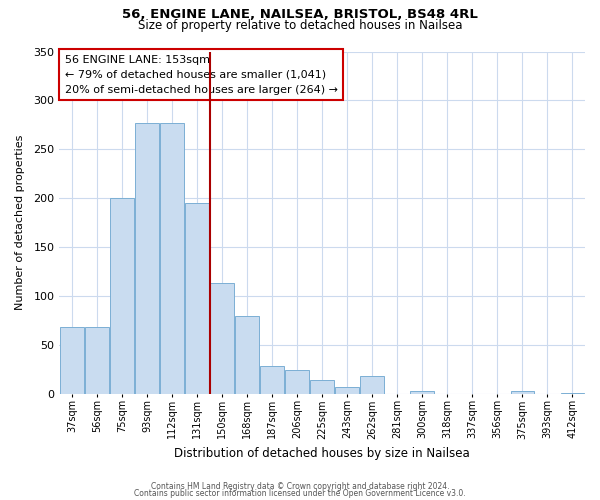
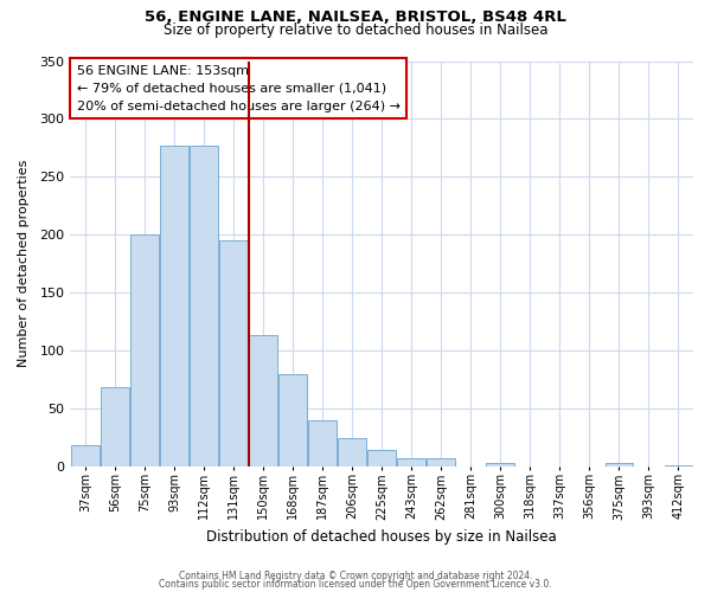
37sqm: 68 -> 18
187sqm: 28 -> 40
262sqm: 18 -> 7
